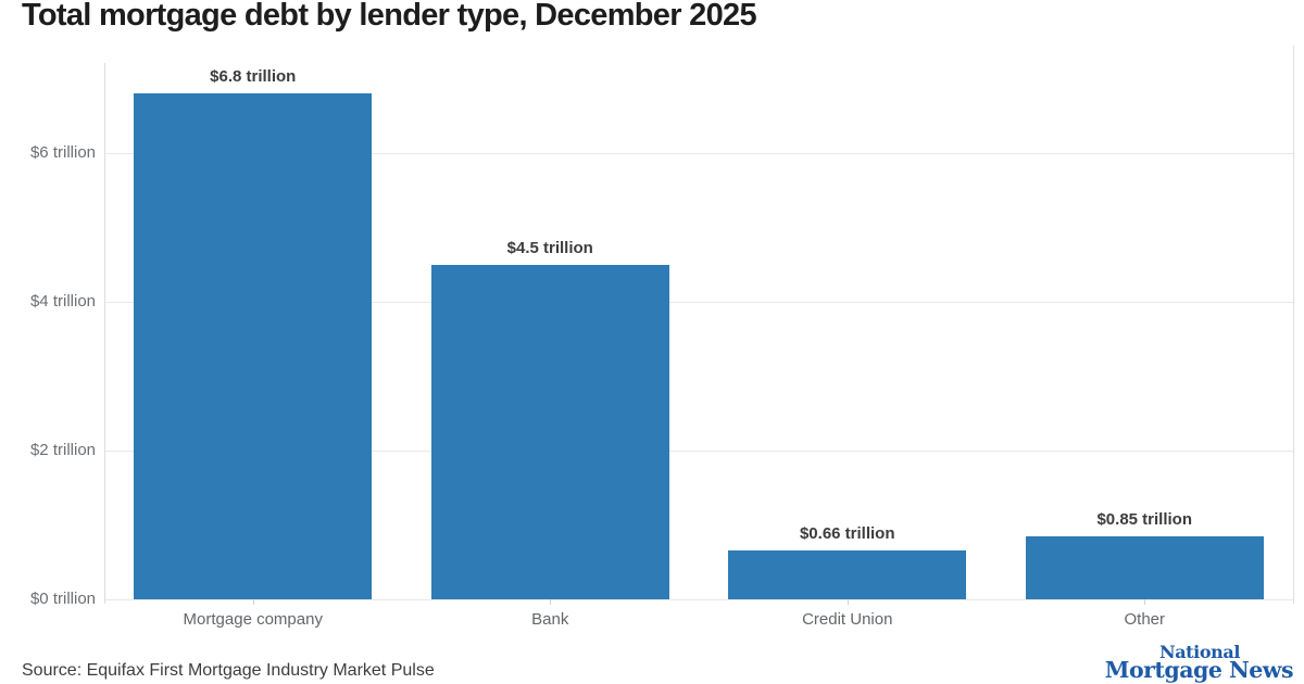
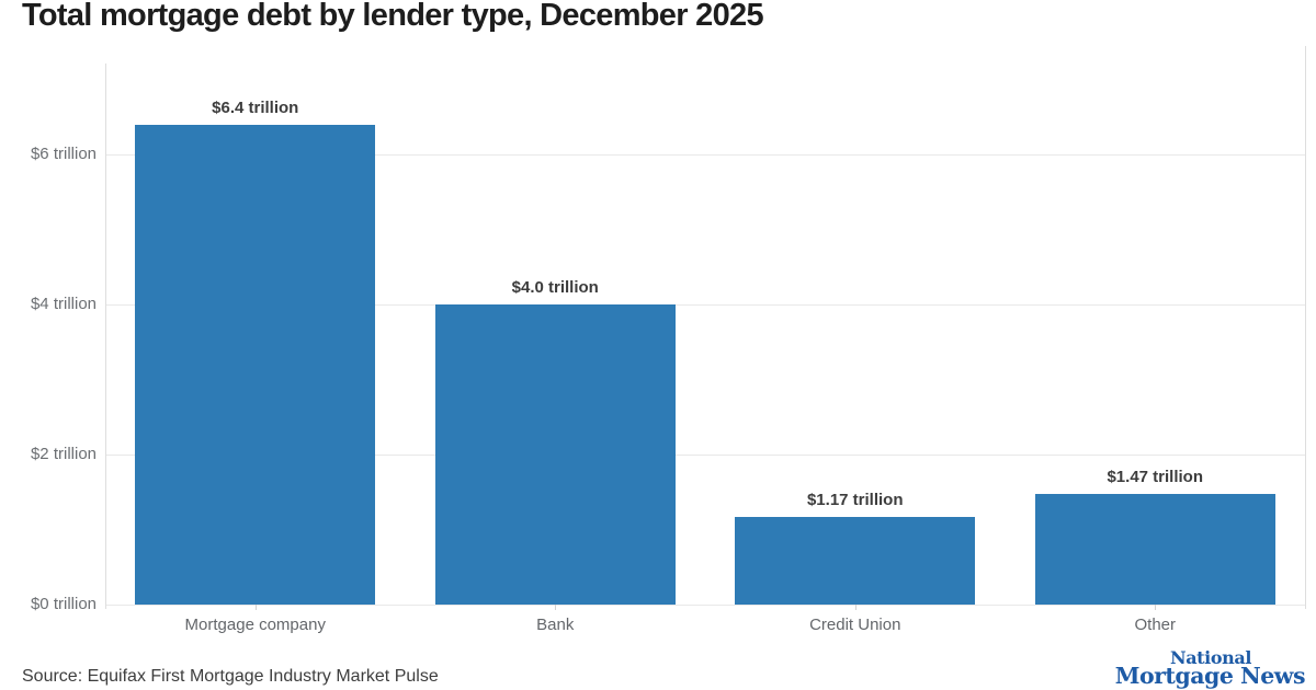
Mortgage company: $6.8 -> $6.4
Bank: $4.5 -> $4.0
Credit Union: $0.66 -> $1.17
Other: $0.85 -> $1.47
